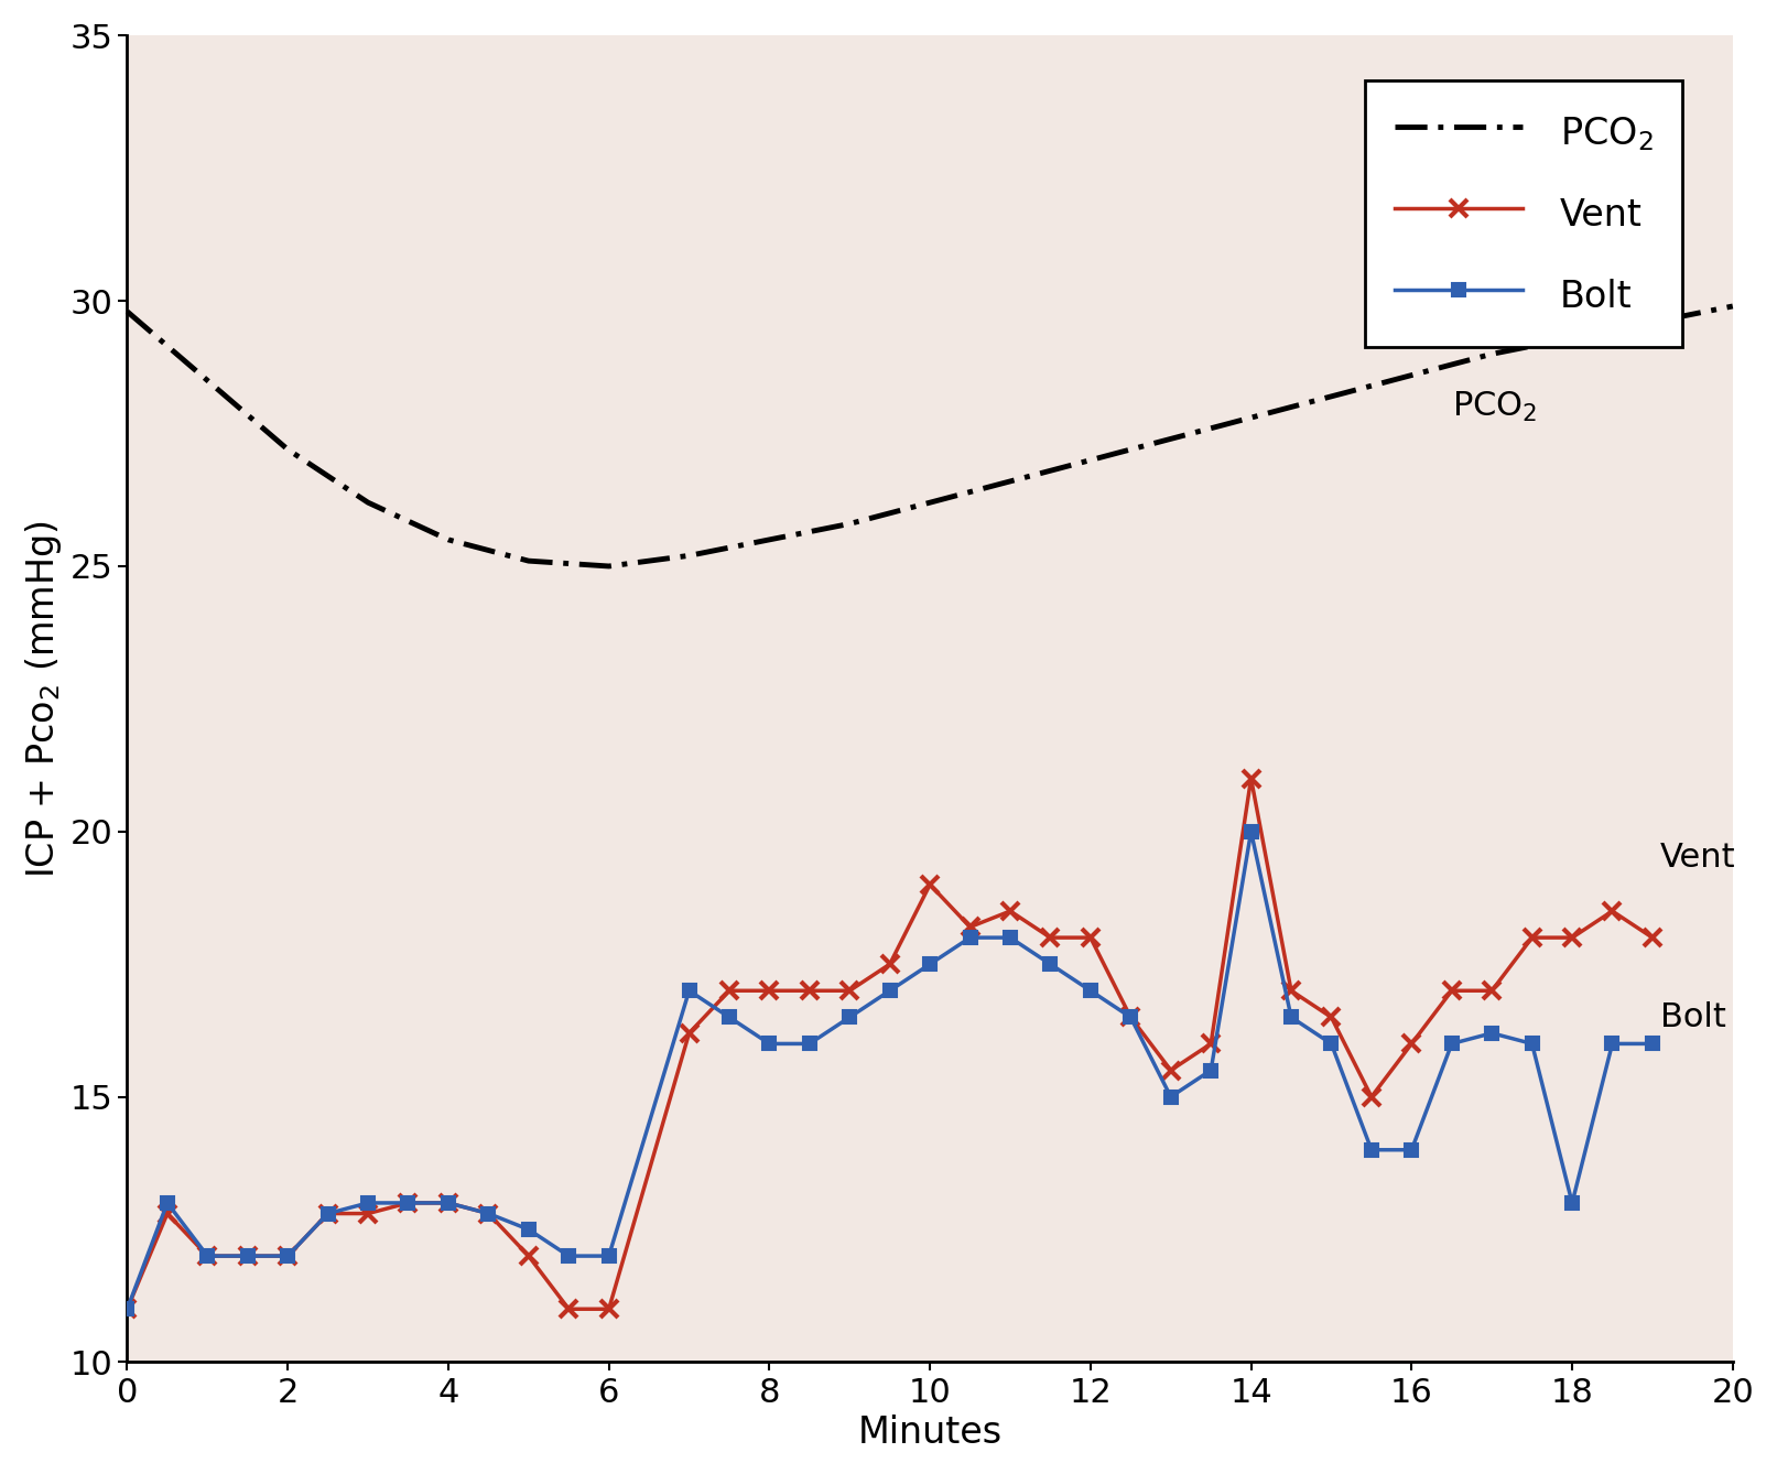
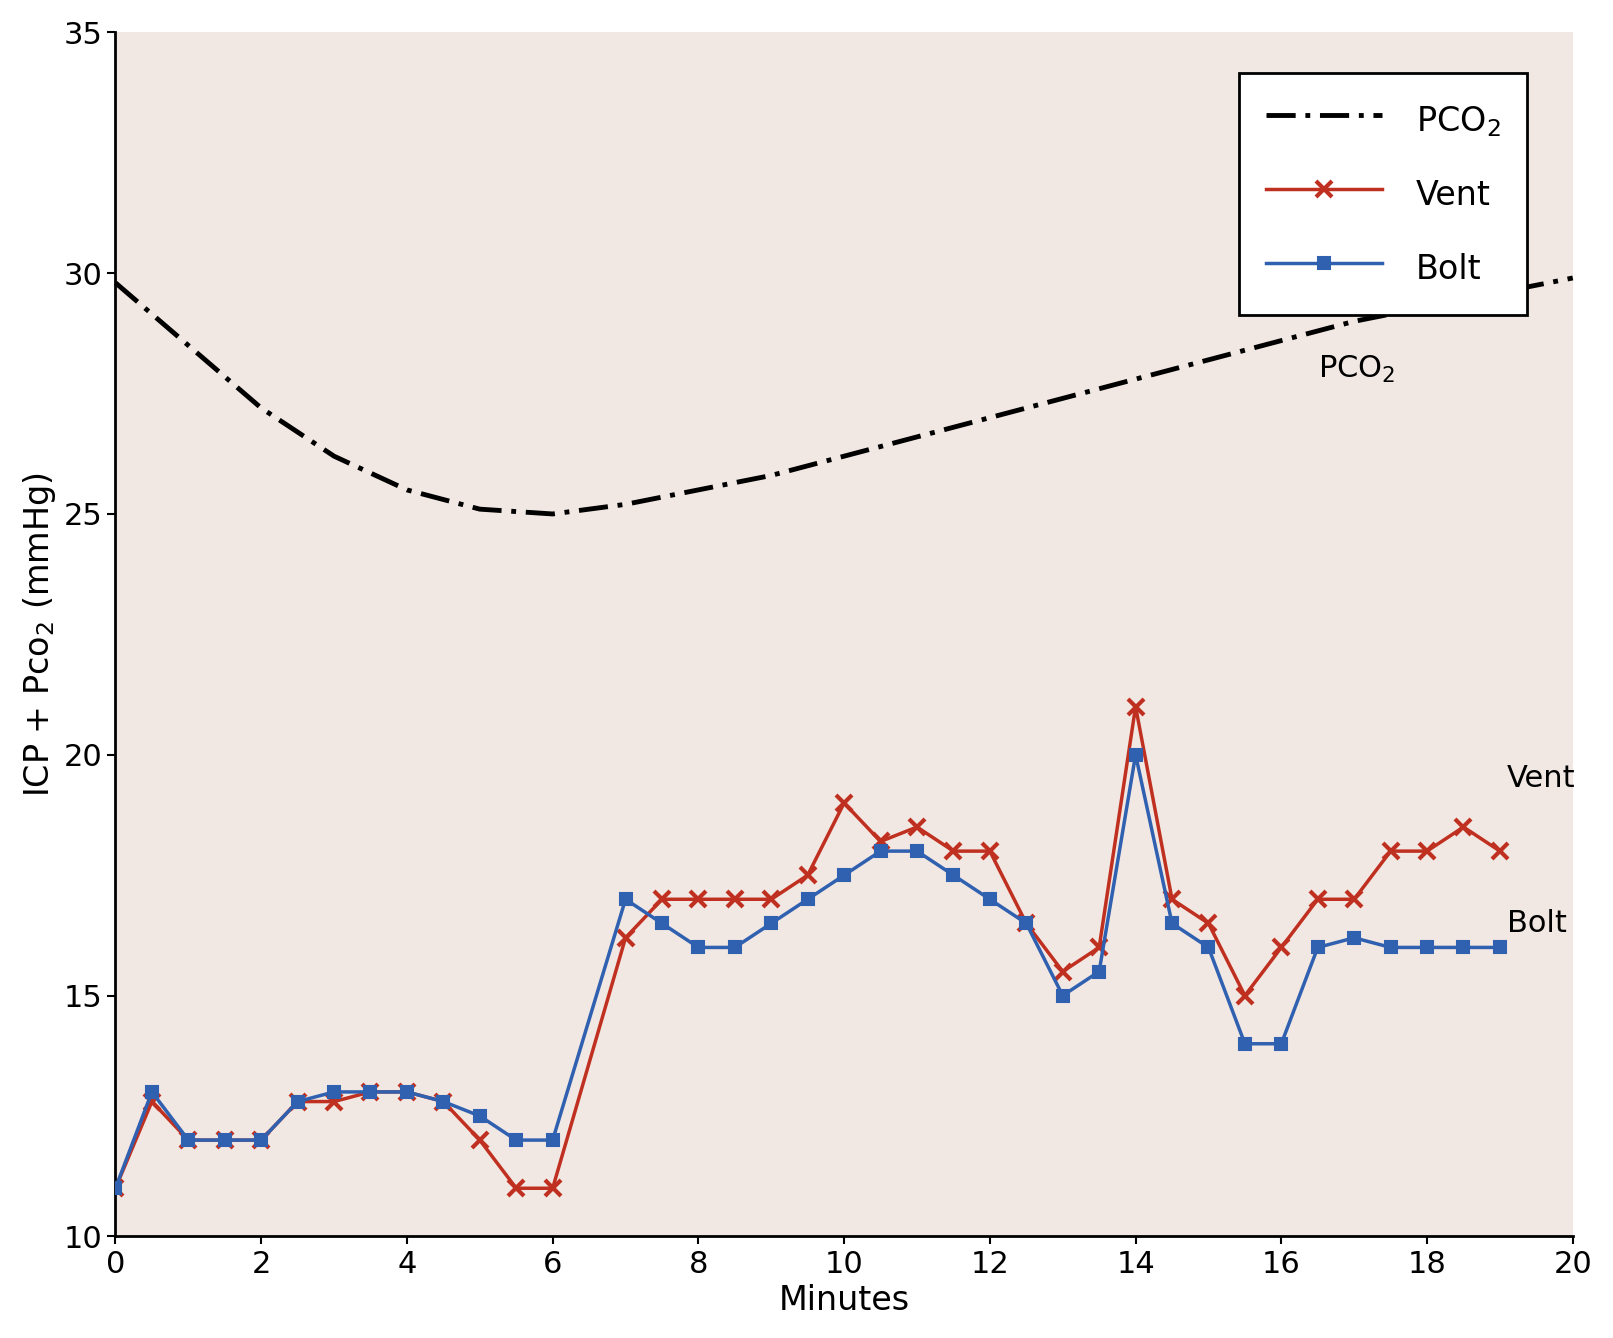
Bolt/18: 13.0 -> 16.0
